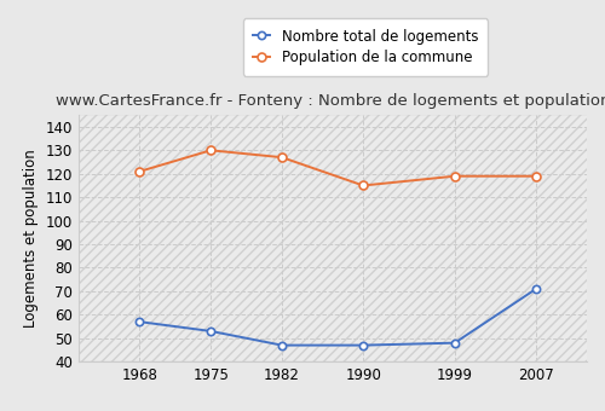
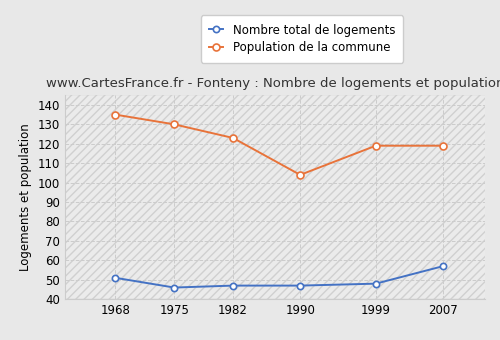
Nombre total de logements/1968: 57 -> 51
Population de la commune/1968: 121 -> 135
Nombre total de logements/1975: 53 -> 46
Population de la commune/1982: 127 -> 123
Population de la commune/1990: 115 -> 104
Nombre total de logements/2007: 71 -> 57
